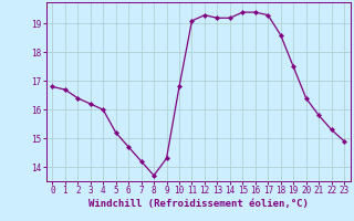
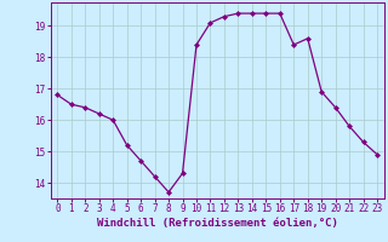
1: 16.7 -> 16.5
10: 16.8 -> 18.4
13: 19.2 -> 19.4
14: 19.2 -> 19.4
17: 19.3 -> 18.4
19: 17.5 -> 16.9
